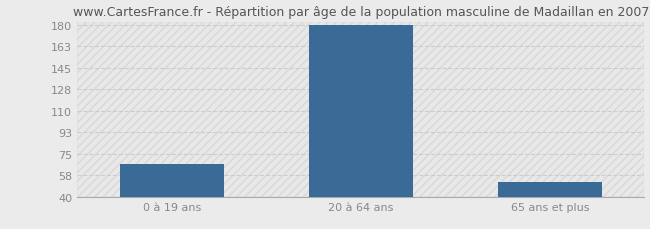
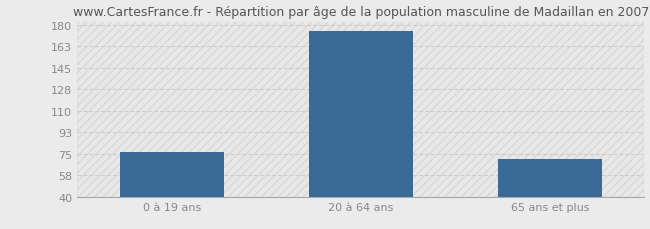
0 à 19 ans: 67 -> 77
20 à 64 ans: 180 -> 175
65 ans et plus: 52 -> 71
